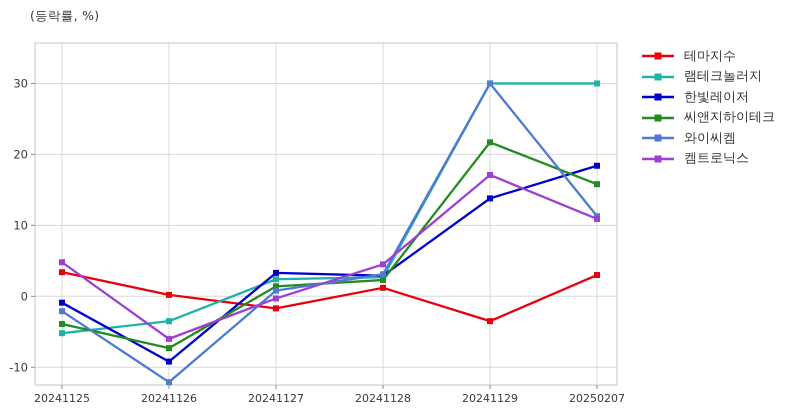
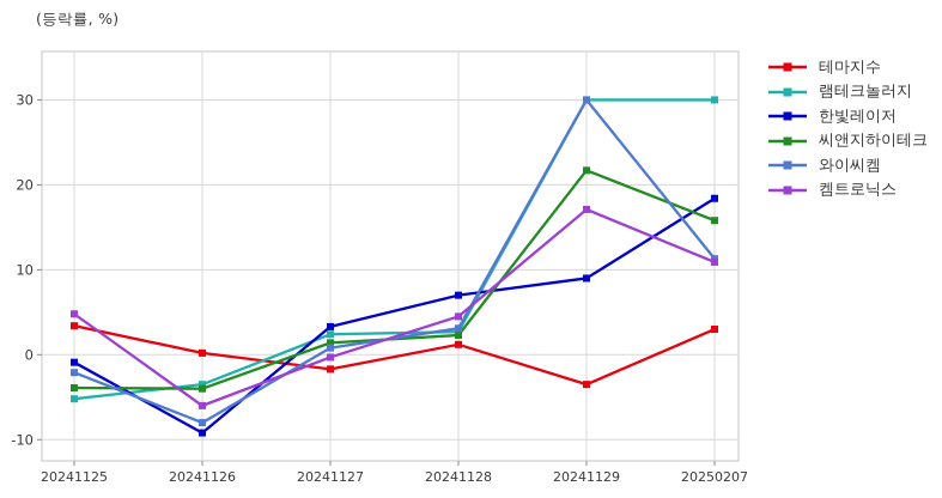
씨앤지하이테크/20241126: -7 -> -4
와이씨켐/20241126: -12 -> -8
한빛레이저/20241128: 3 -> 7
한빛레이저/20241129: 14 -> 9
